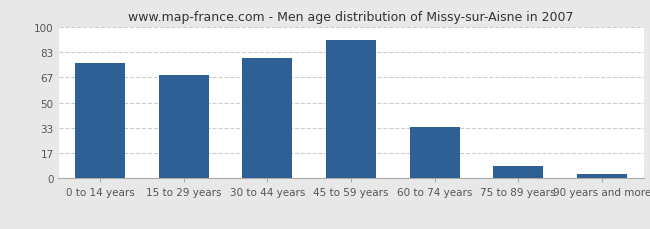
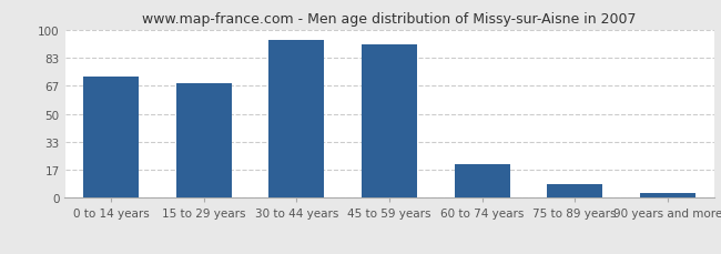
0 to 14 years: 76 -> 72
30 to 44 years: 79 -> 94
60 to 74 years: 34 -> 20
